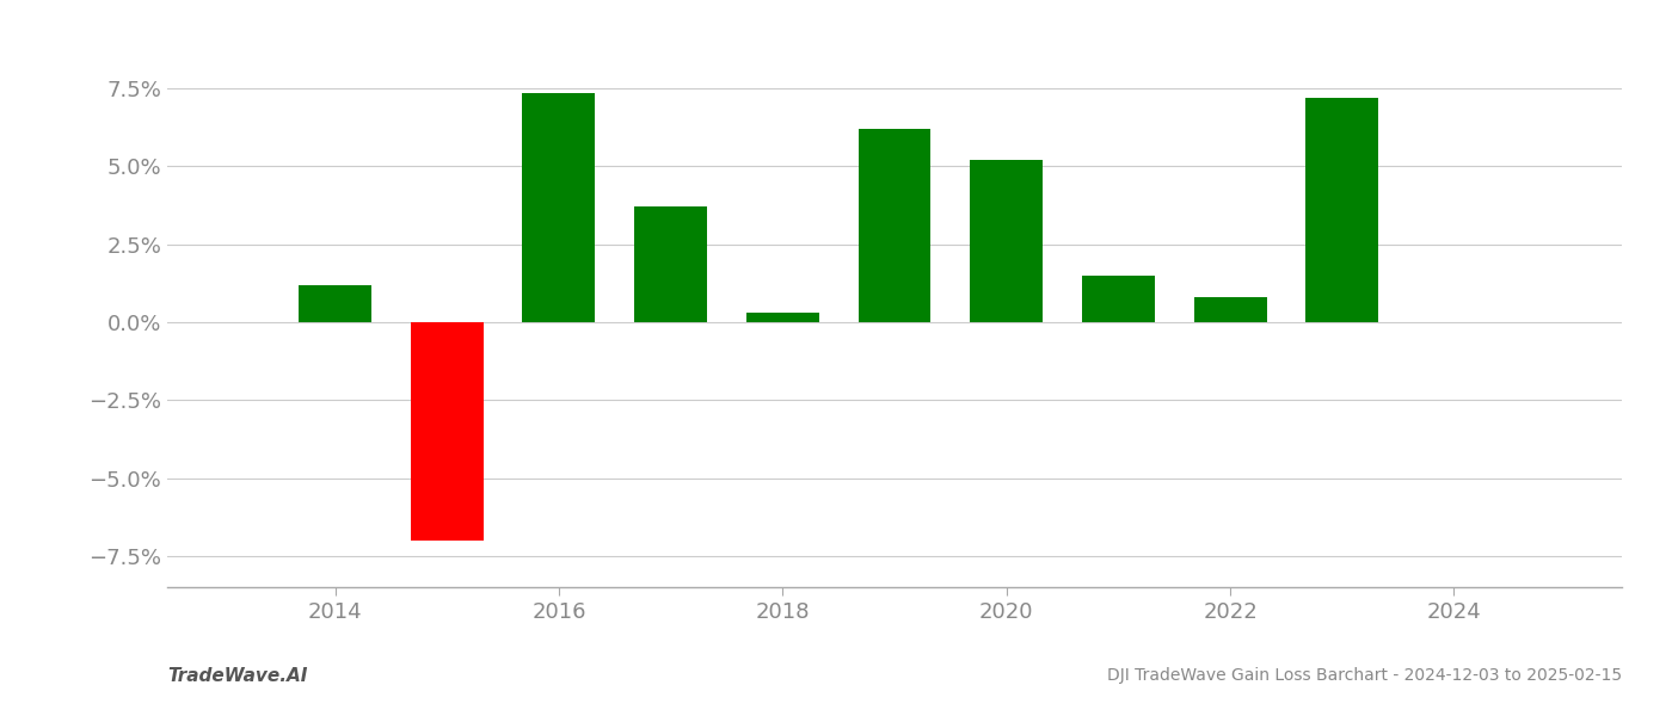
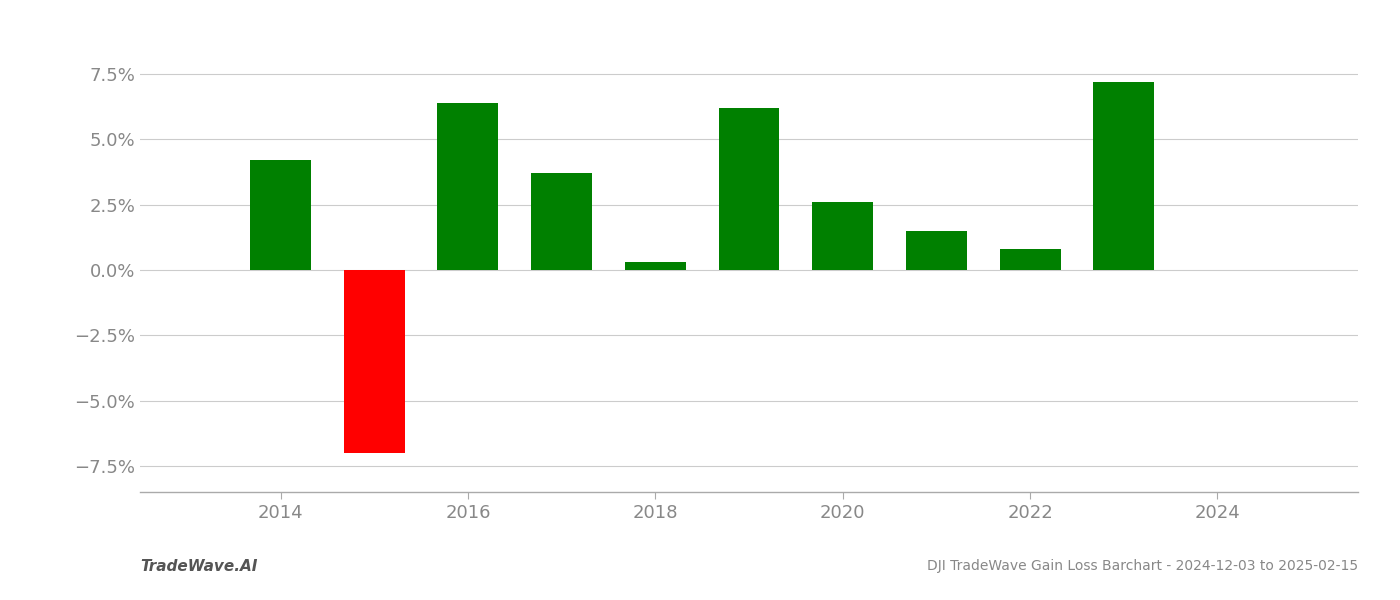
2014: 1.20% -> 4.20%
2016: 7.35% -> 6.40%
2020: 5.20% -> 2.60%
